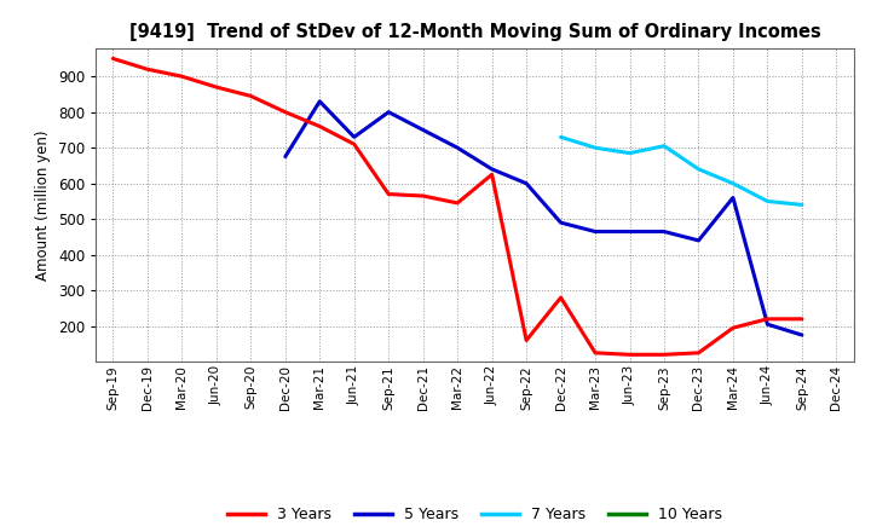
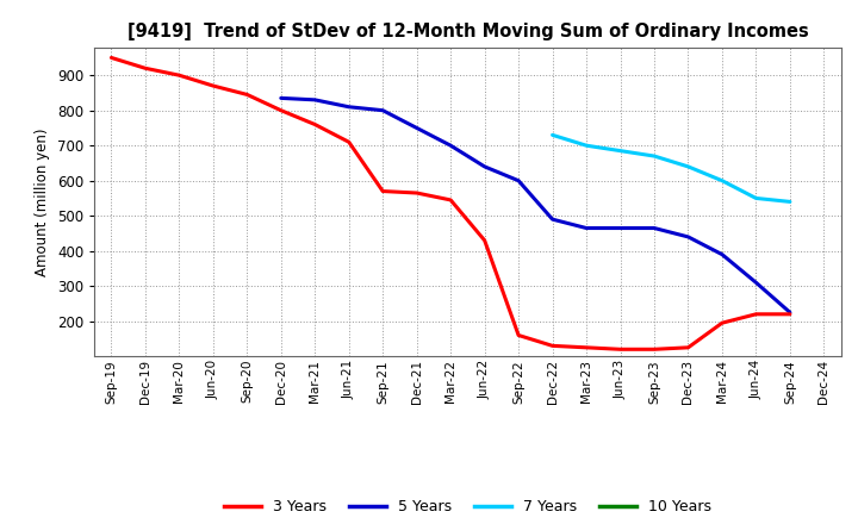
5 Years/Dec-20: 675 -> 835
5 Years/Jun-21: 730 -> 810
3 Years/Jun-22: 625 -> 430
3 Years/Dec-22: 280 -> 130
7 Years/Sep-23: 705 -> 670
5 Years/Mar-24: 560 -> 390
5 Years/Jun-24: 205 -> 310
5 Years/Sep-24: 175 -> 225
